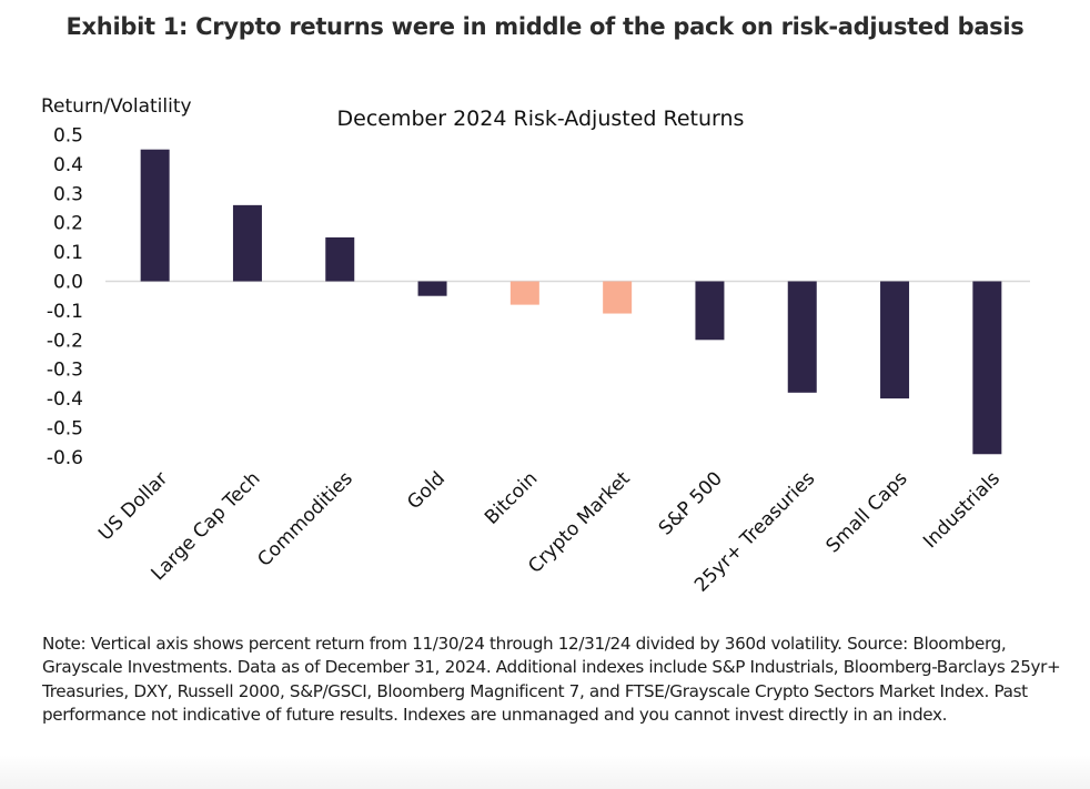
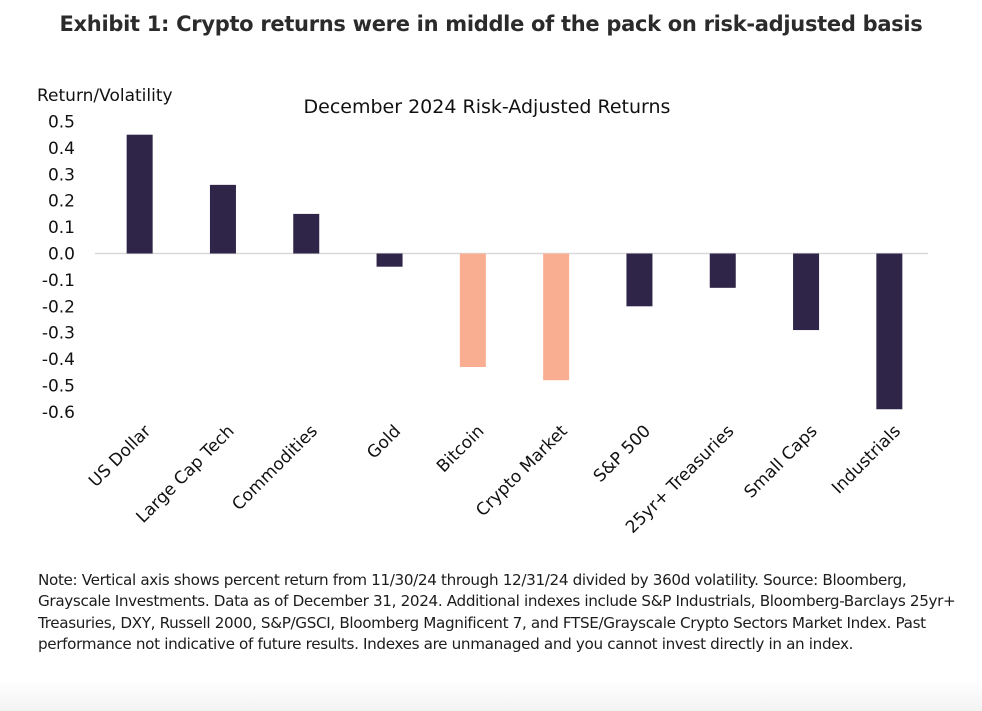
Bitcoin: -0.08 -> -0.43
Crypto Market: -0.11 -> -0.48
25yr+ Treasuries: -0.38 -> -0.13
Small Caps: -0.40 -> -0.29
